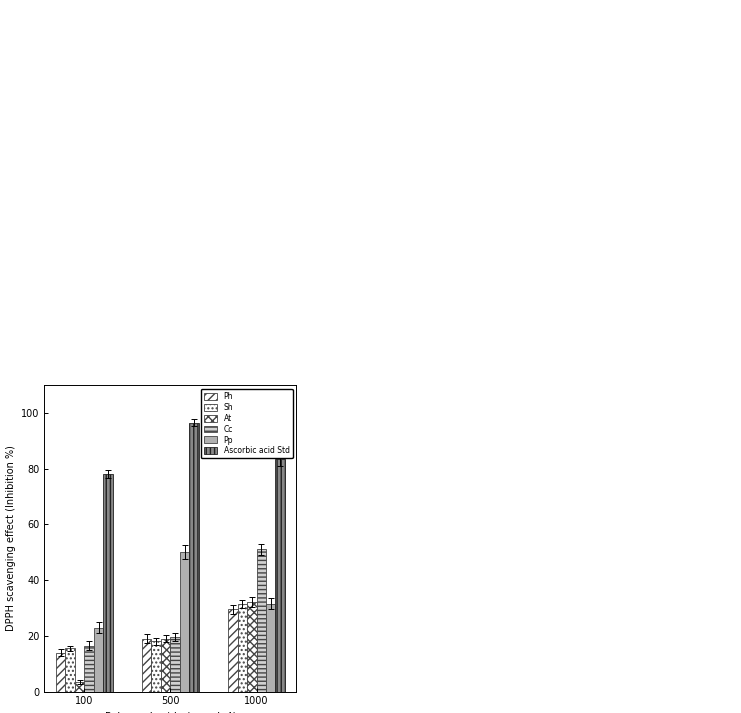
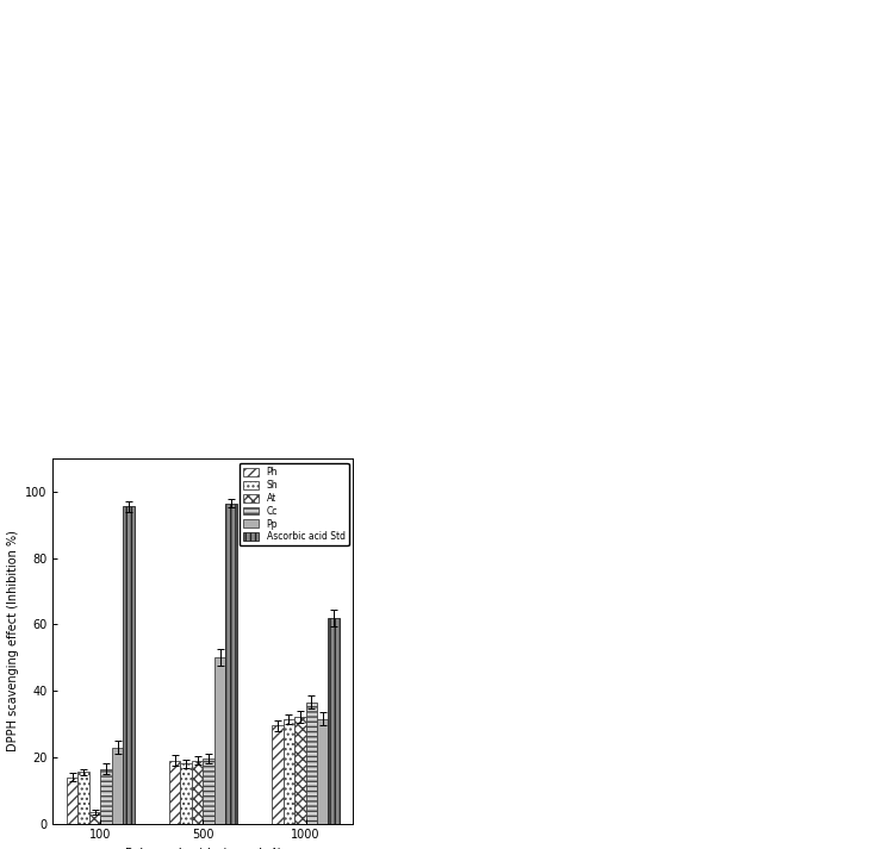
Ascorbic acid Std/100: 78.0 -> 95.5
Cc/1000: 51.0 -> 36.5
Ascorbic acid Std/1000: 83.5 -> 62.0
